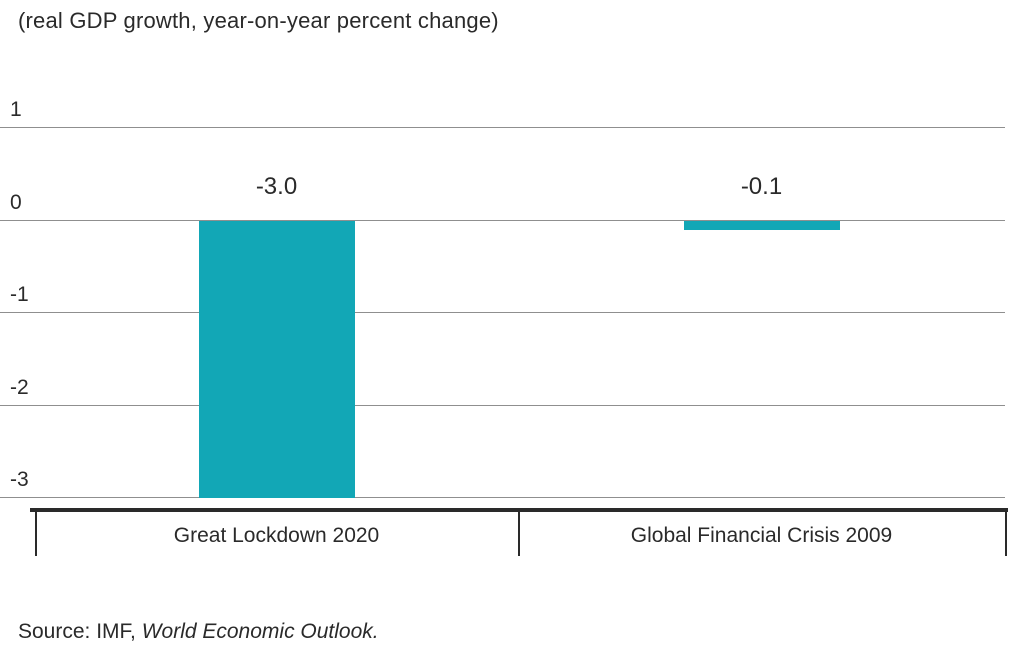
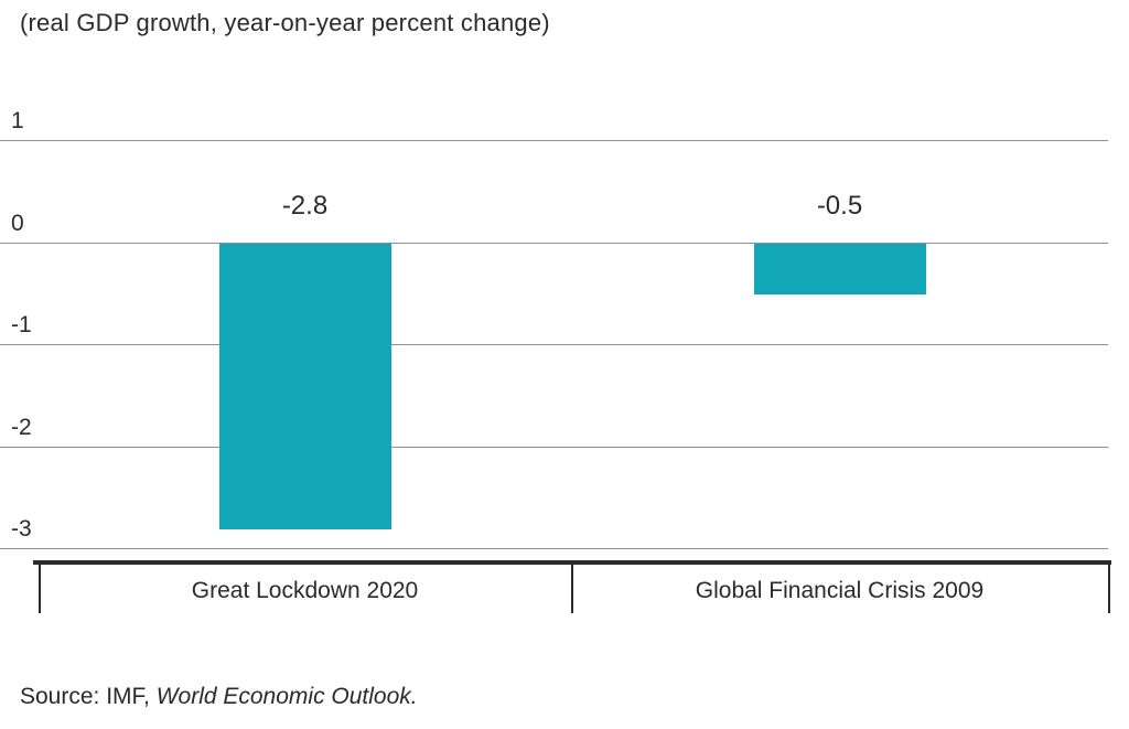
Great Lockdown 2020: -3.0 -> -2.8
Global Financial Crisis 2009: -0.1 -> -0.5
